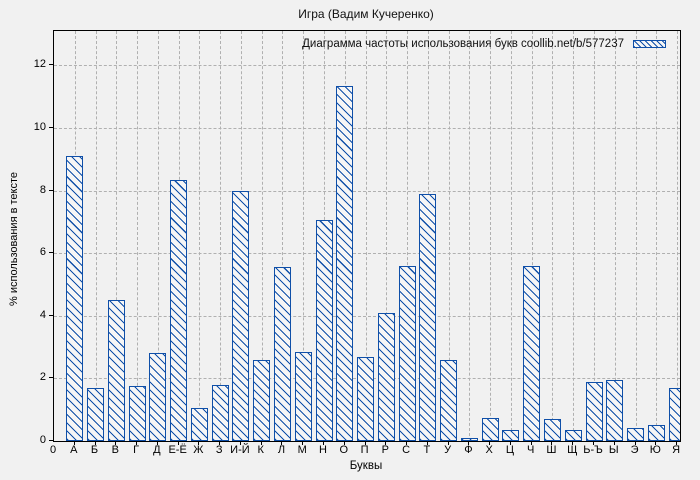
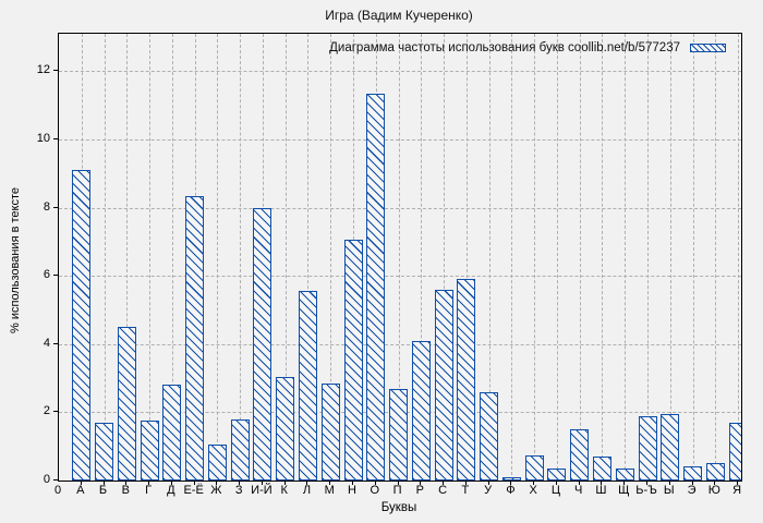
К: 2.6 -> 3.0
Т: 7.9 -> 5.9
Ч: 5.6 -> 1.5
